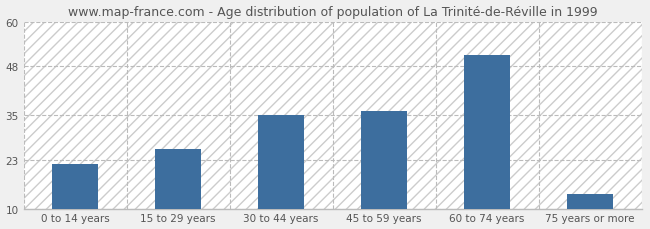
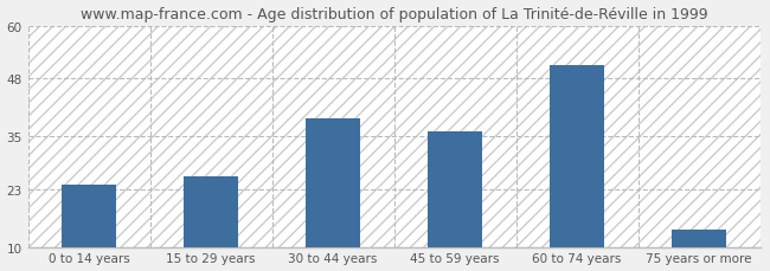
0 to 14 years: 22 -> 24
30 to 44 years: 35 -> 39
